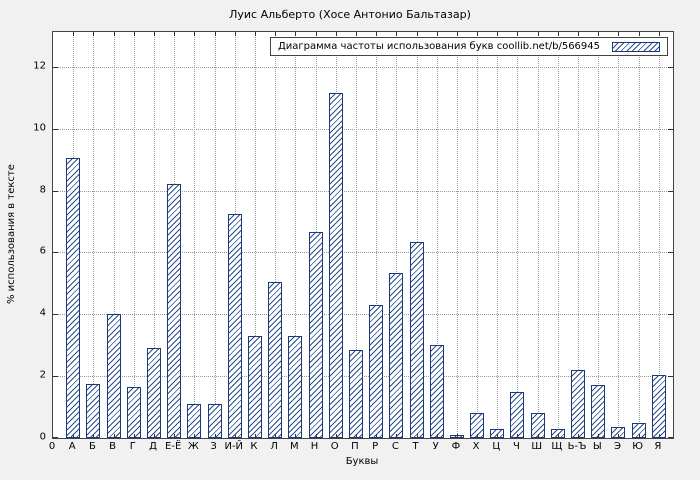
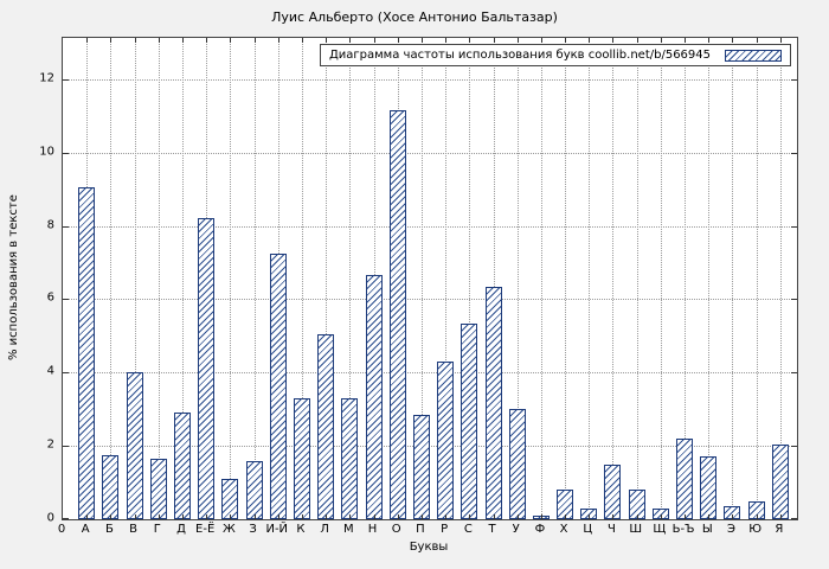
З: 1.1 -> 1.6
